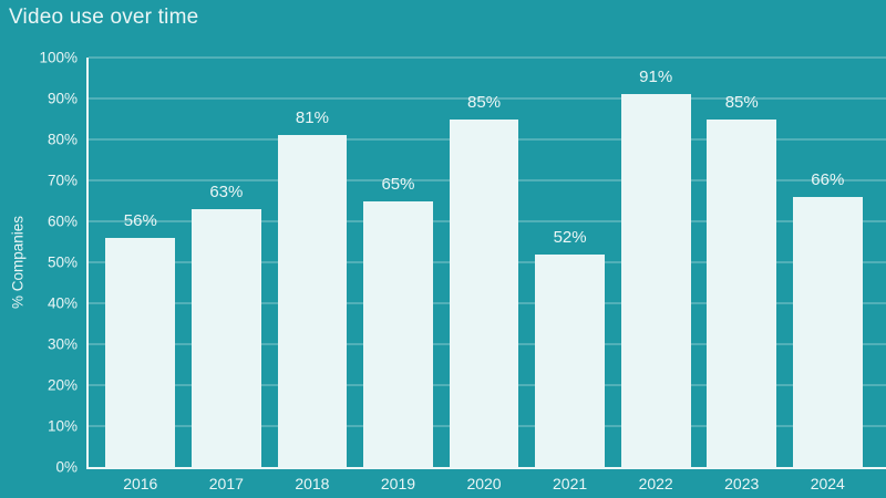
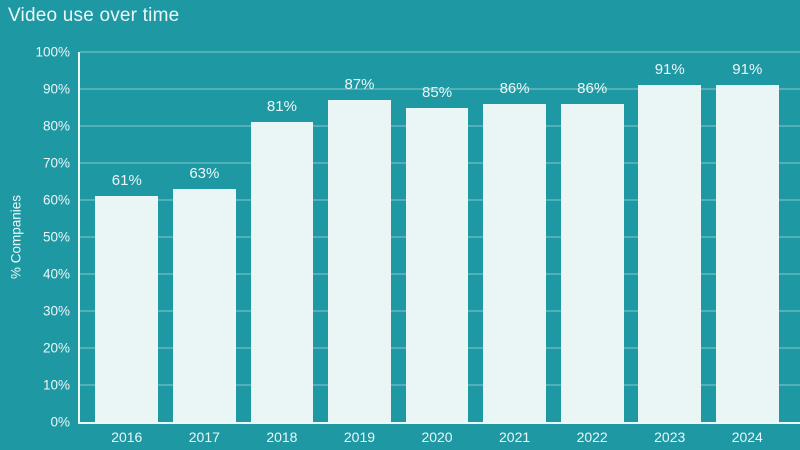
2016: 56% -> 61%
2019: 65% -> 87%
2021: 52% -> 86%
2022: 91% -> 86%
2023: 85% -> 91%
2024: 66% -> 91%
